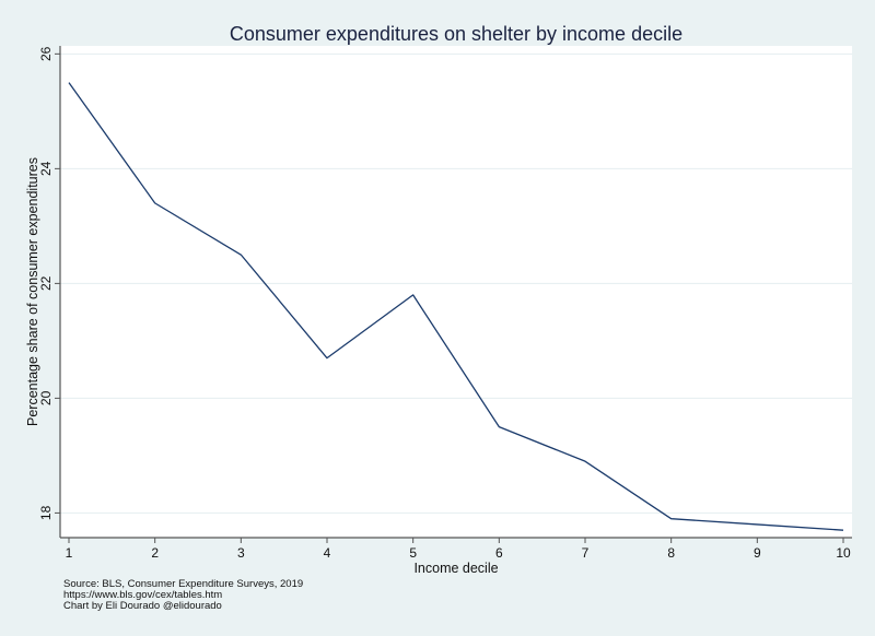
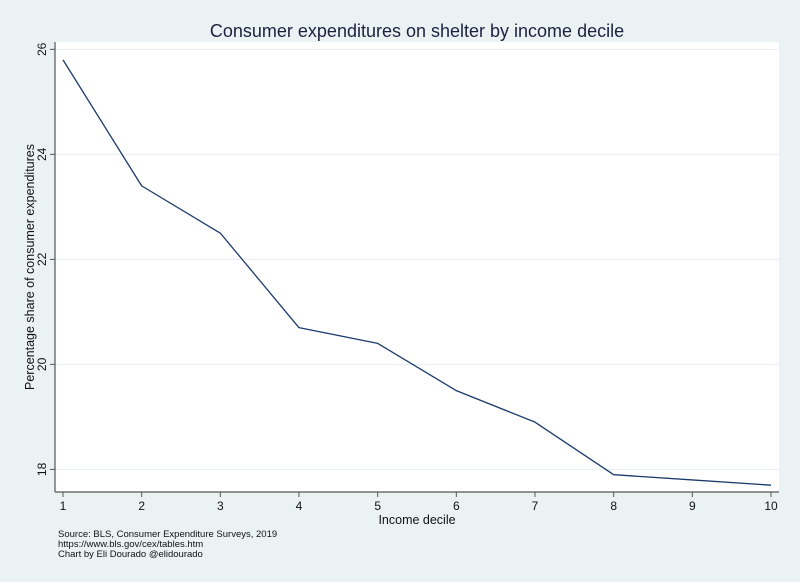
1: 25.5 -> 25.8
5: 21.8 -> 20.4
